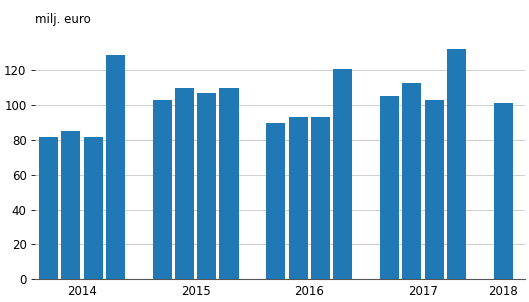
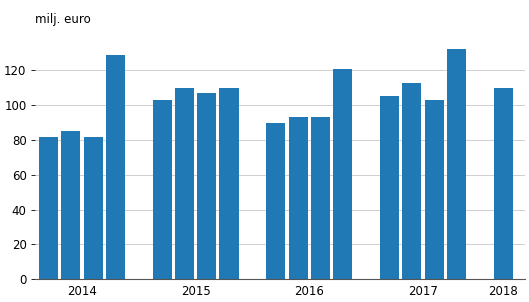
2018: 101 -> 110
